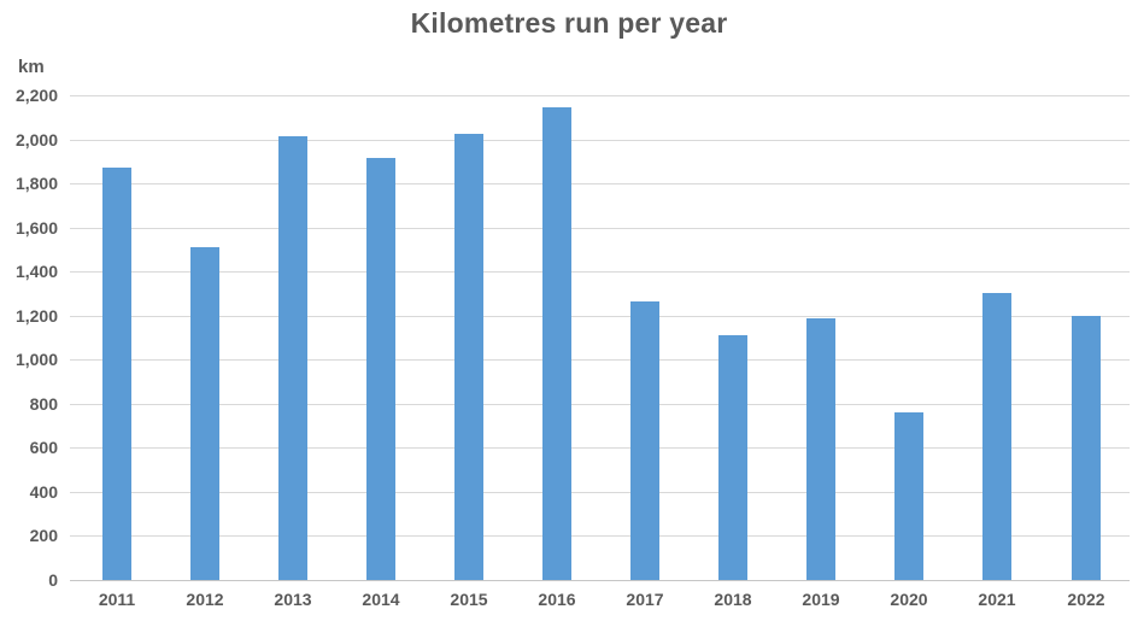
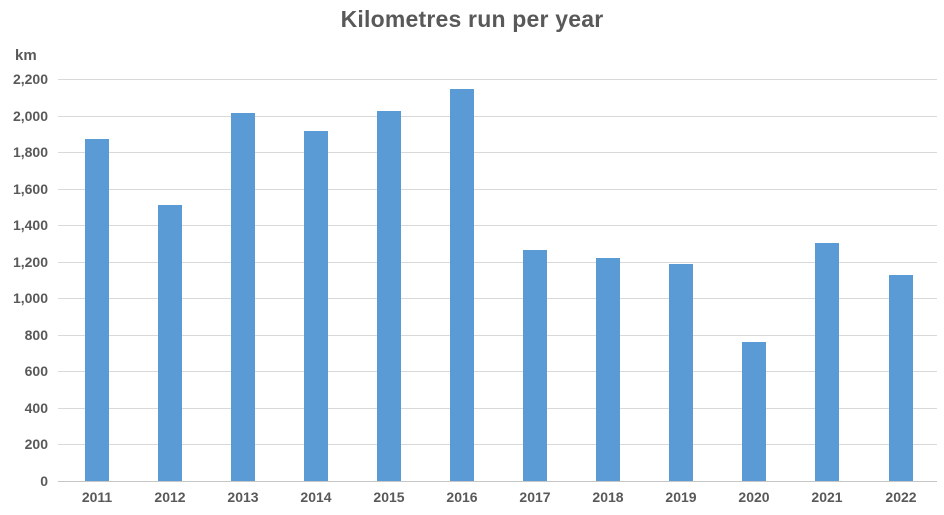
2018: 1110 -> 1220
2022: 1200 -> 1130
